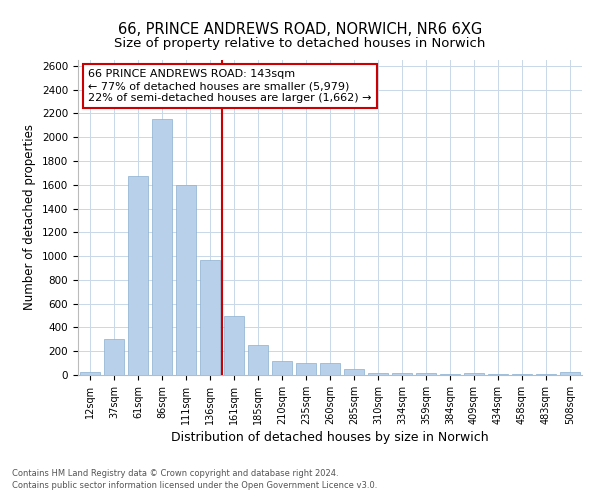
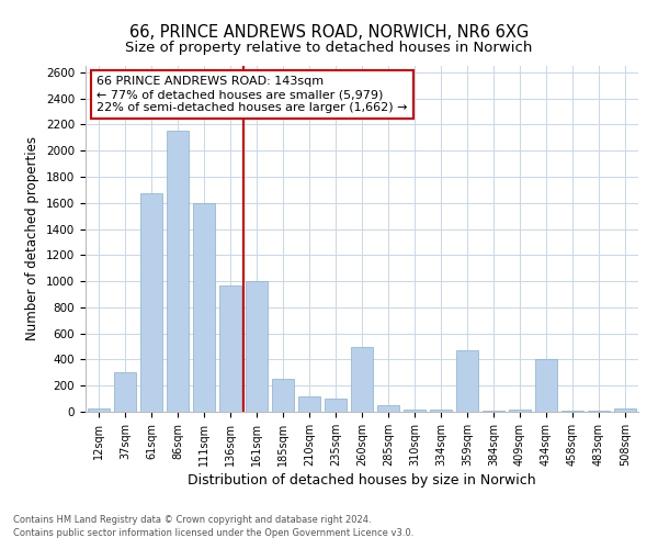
161sqm: 500 -> 1000
260sqm: 100 -> 500
359sqm: 20 -> 470
434sqm: 0 -> 400
